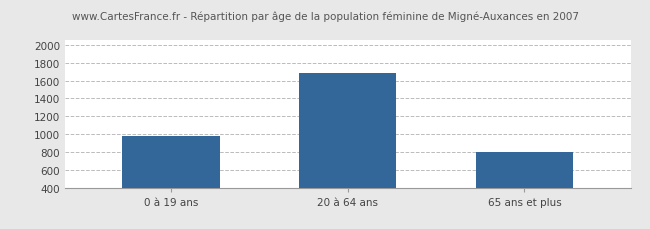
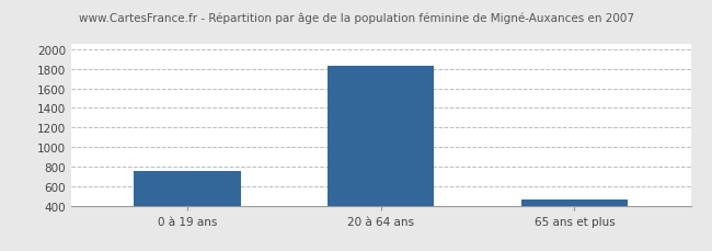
0 à 19 ans: 980 -> 760
20 à 64 ans: 1680 -> 1830
65 ans et plus: 800 -> 460
